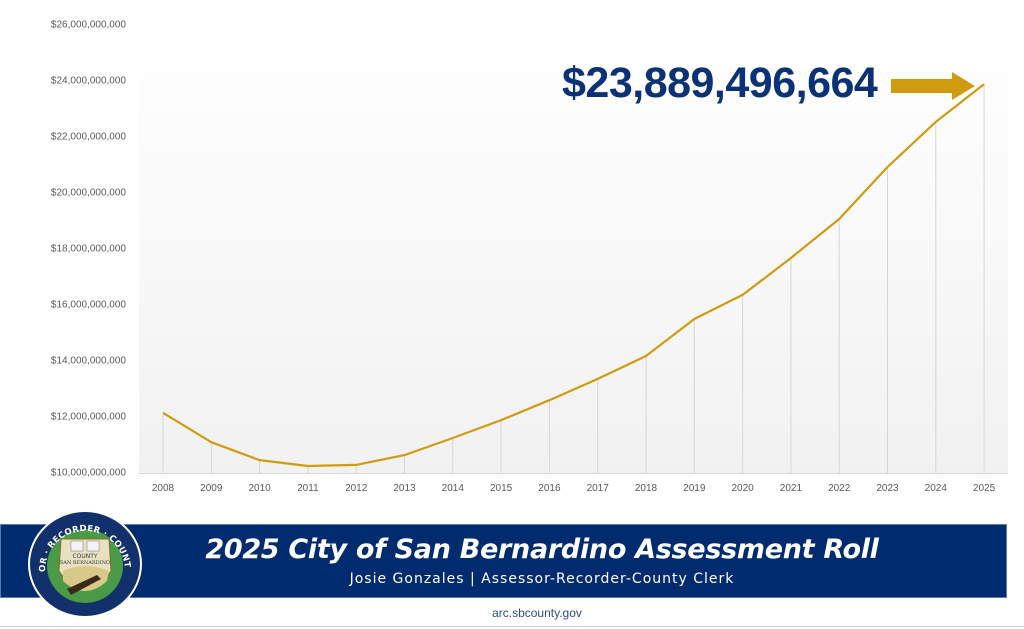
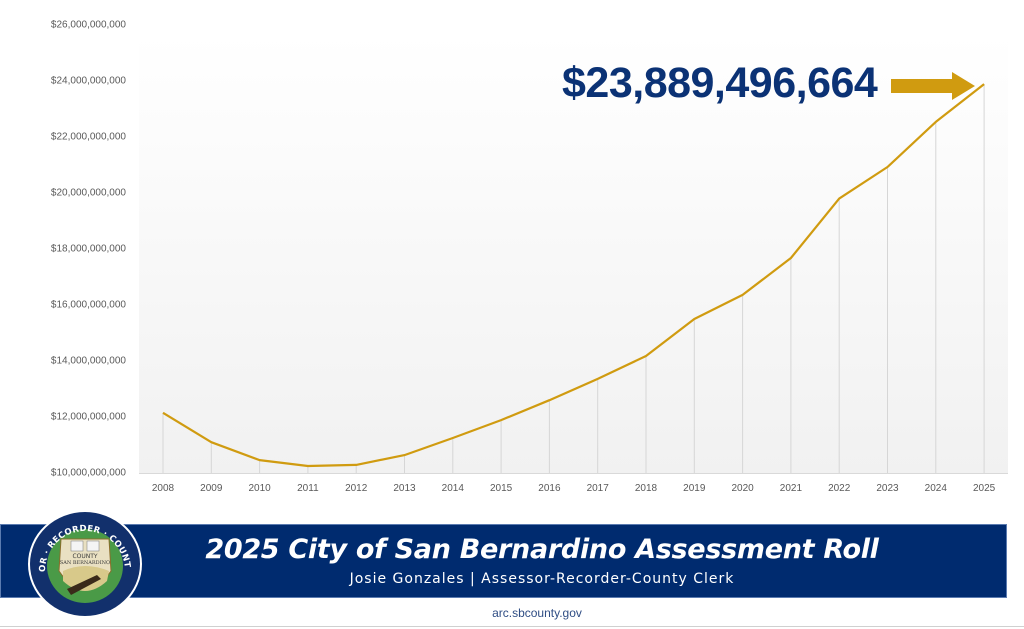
2022: $19100000000 -> $19800000000
